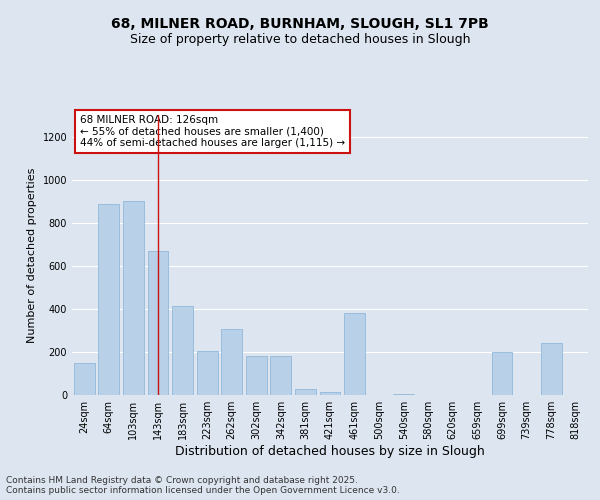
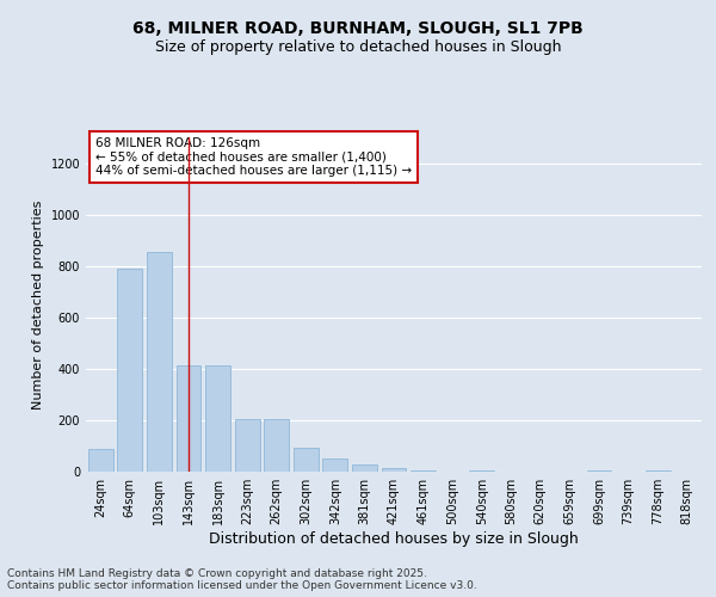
24sqm: 150 -> 90
64sqm: 885 -> 790
103sqm: 900 -> 855
143sqm: 670 -> 415
262sqm: 305 -> 205
302sqm: 180 -> 95
342sqm: 180 -> 50
461sqm: 380 -> 5
699sqm: 200 -> 5
778sqm: 240 -> 5
